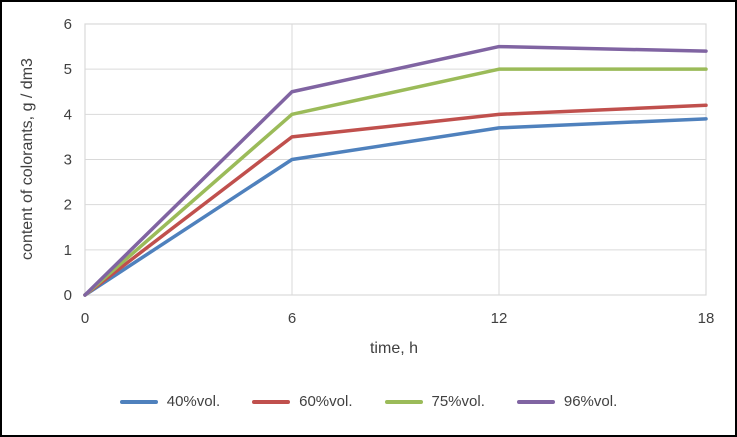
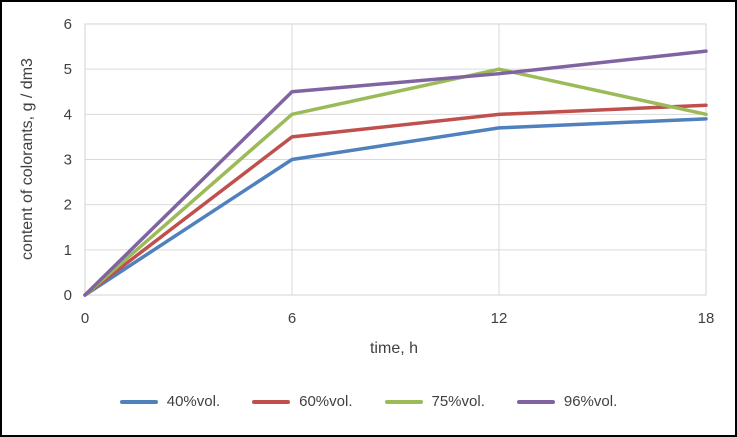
96%vol./12: 5.5 -> 4.9
75%vol./18: 5 -> 4
